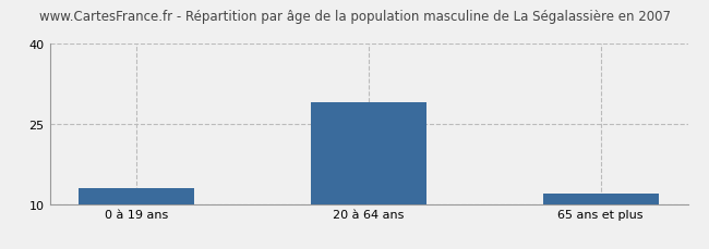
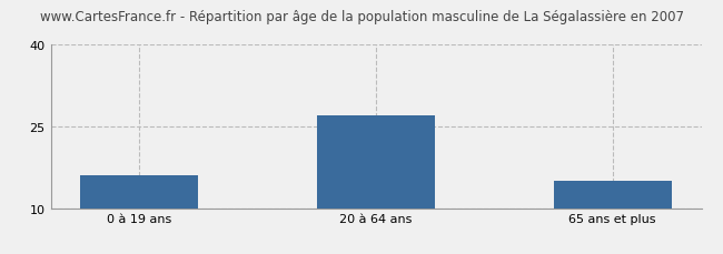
0 à 19 ans: 13 -> 16
20 à 64 ans: 29 -> 27
65 ans et plus: 12 -> 15
